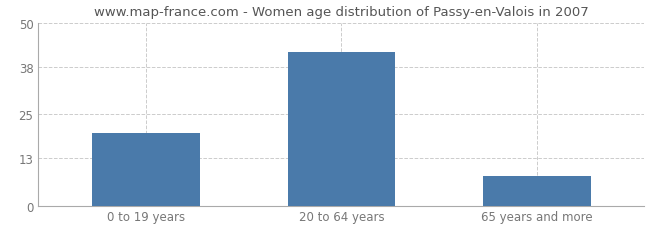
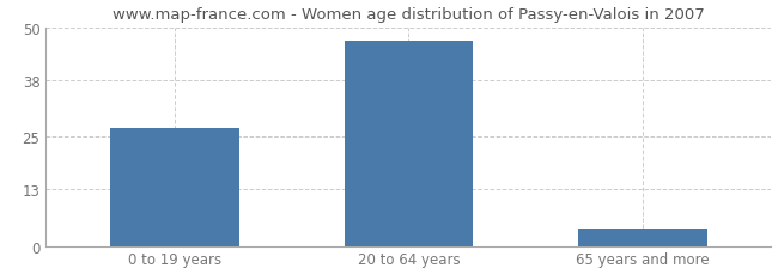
0 to 19 years: 20 -> 27
20 to 64 years: 42 -> 47
65 years and more: 8 -> 4
